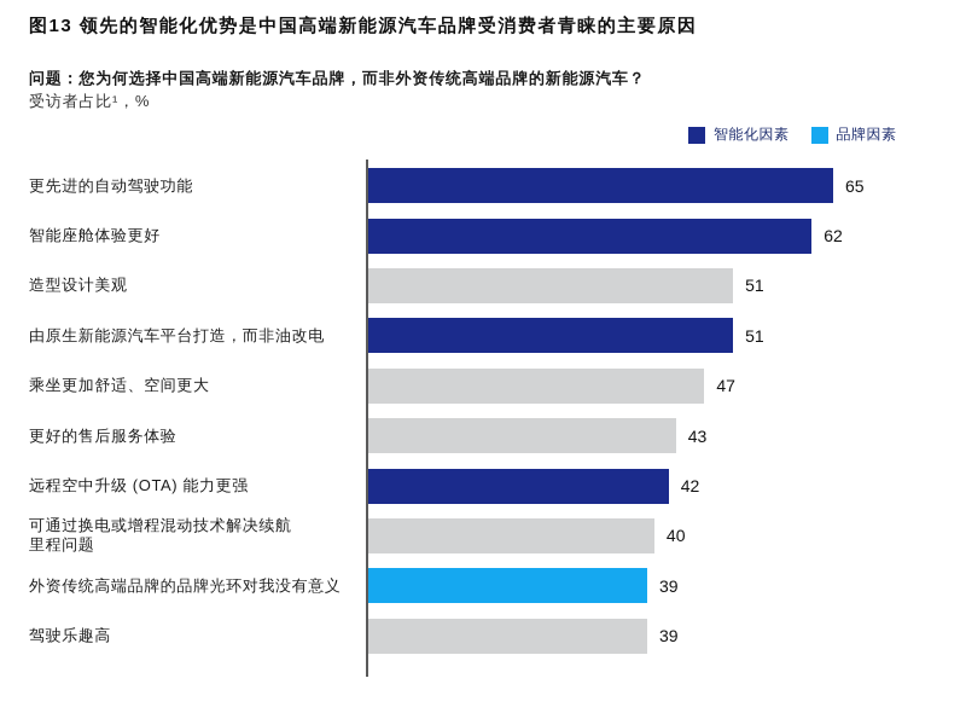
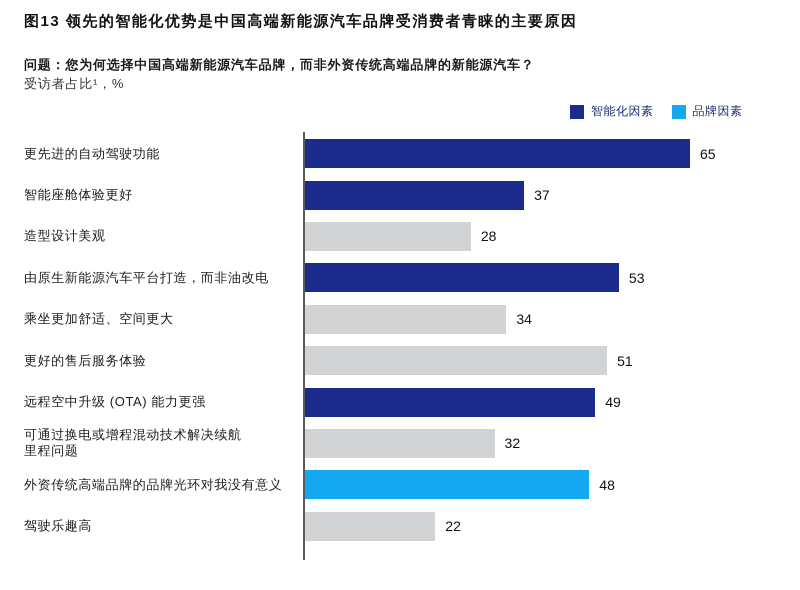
智能座舱体验更好: 62 -> 37
造型设计美观: 51 -> 28
由原生新能源汽车平台打造，而非油改电: 51 -> 53
乘坐更加舒适、空间更大: 47 -> 34
更好的售后服务体验: 43 -> 51
远程空中升级 (OTA) 能力更强: 42 -> 49
可通过换电或增程混动技术解决续航 里程问题: 40 -> 32
外资传统高端品牌的品牌光环对我没有意义: 39 -> 48
驾驶乐趣高: 39 -> 22
